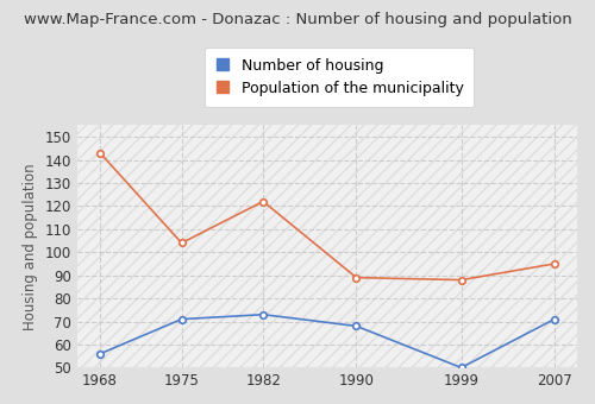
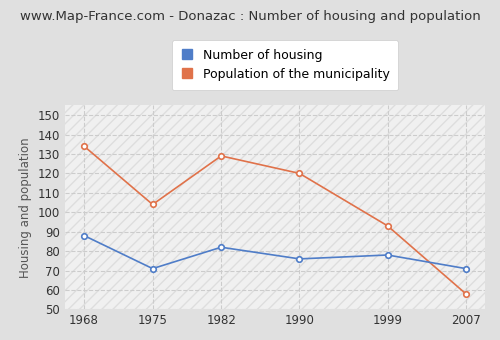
Number of housing/1968: 56 -> 88
Population of the municipality/1968: 143 -> 134
Number of housing/1982: 73 -> 82
Population of the municipality/1982: 122 -> 129
Number of housing/1990: 68 -> 76
Population of the municipality/1990: 89 -> 120
Number of housing/1999: 50 -> 78
Population of the municipality/1999: 88 -> 93
Population of the municipality/2007: 95 -> 58
